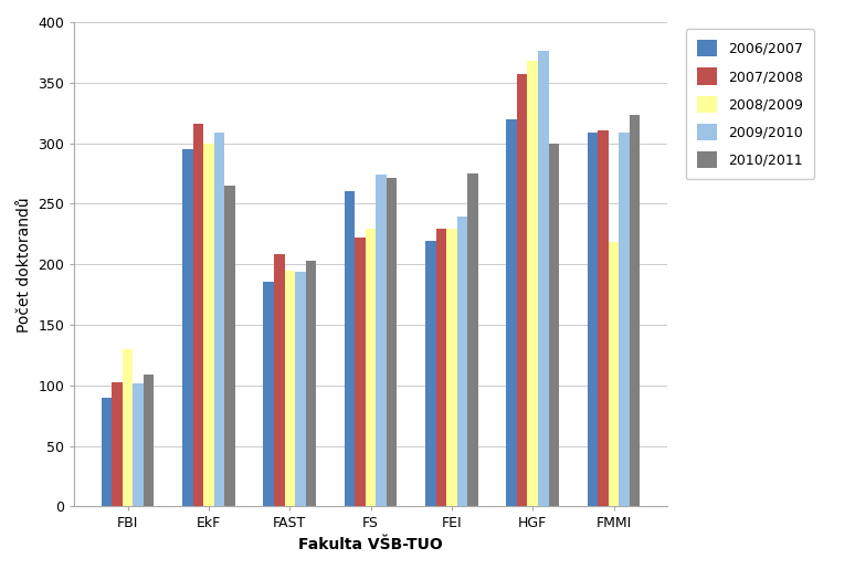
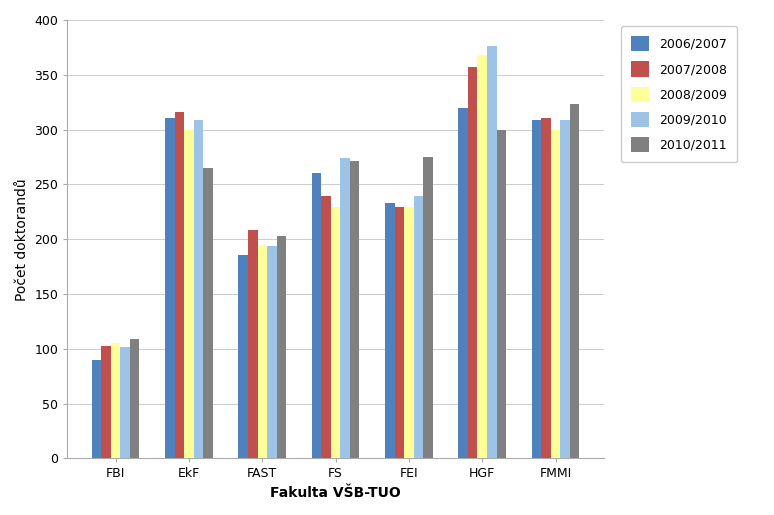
2008/2009/FBI: 130 -> 105
2006/2007/EkF: 295 -> 311
2007/2008/FS: 222 -> 239
2006/2007/FEI: 219 -> 233
2008/2009/FMMI: 218 -> 300
